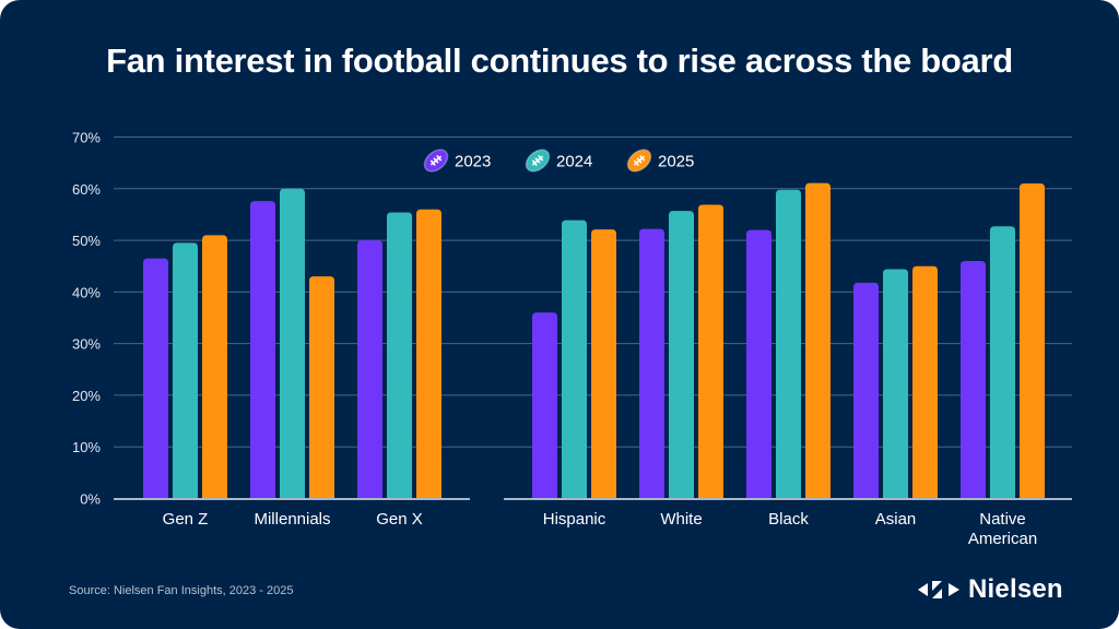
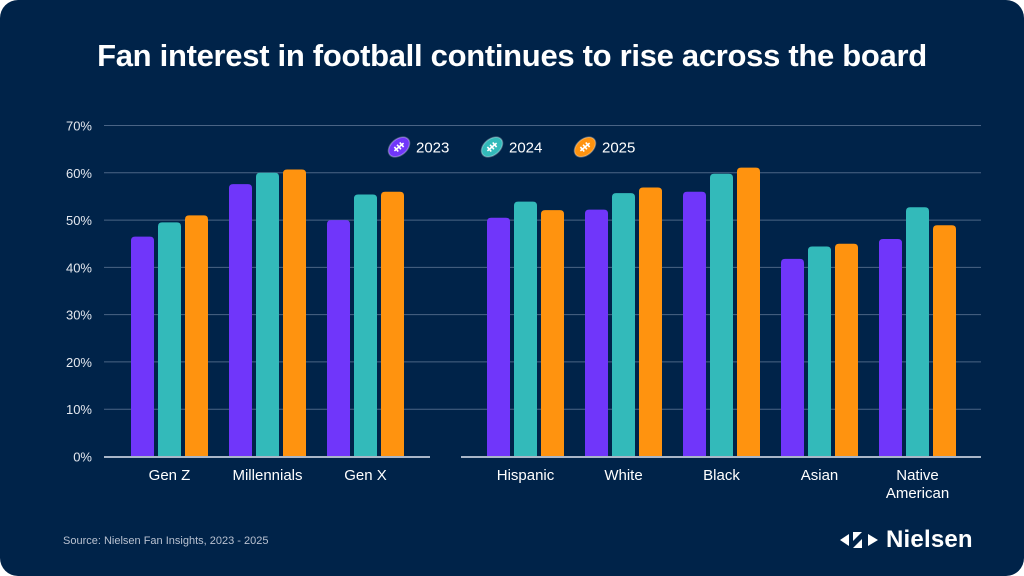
2025/Millennials: 43% -> 61%
2023/Hispanic: 36% -> 50%
2023/Black: 52% -> 56%
2025/Native American: 61% -> 49%
